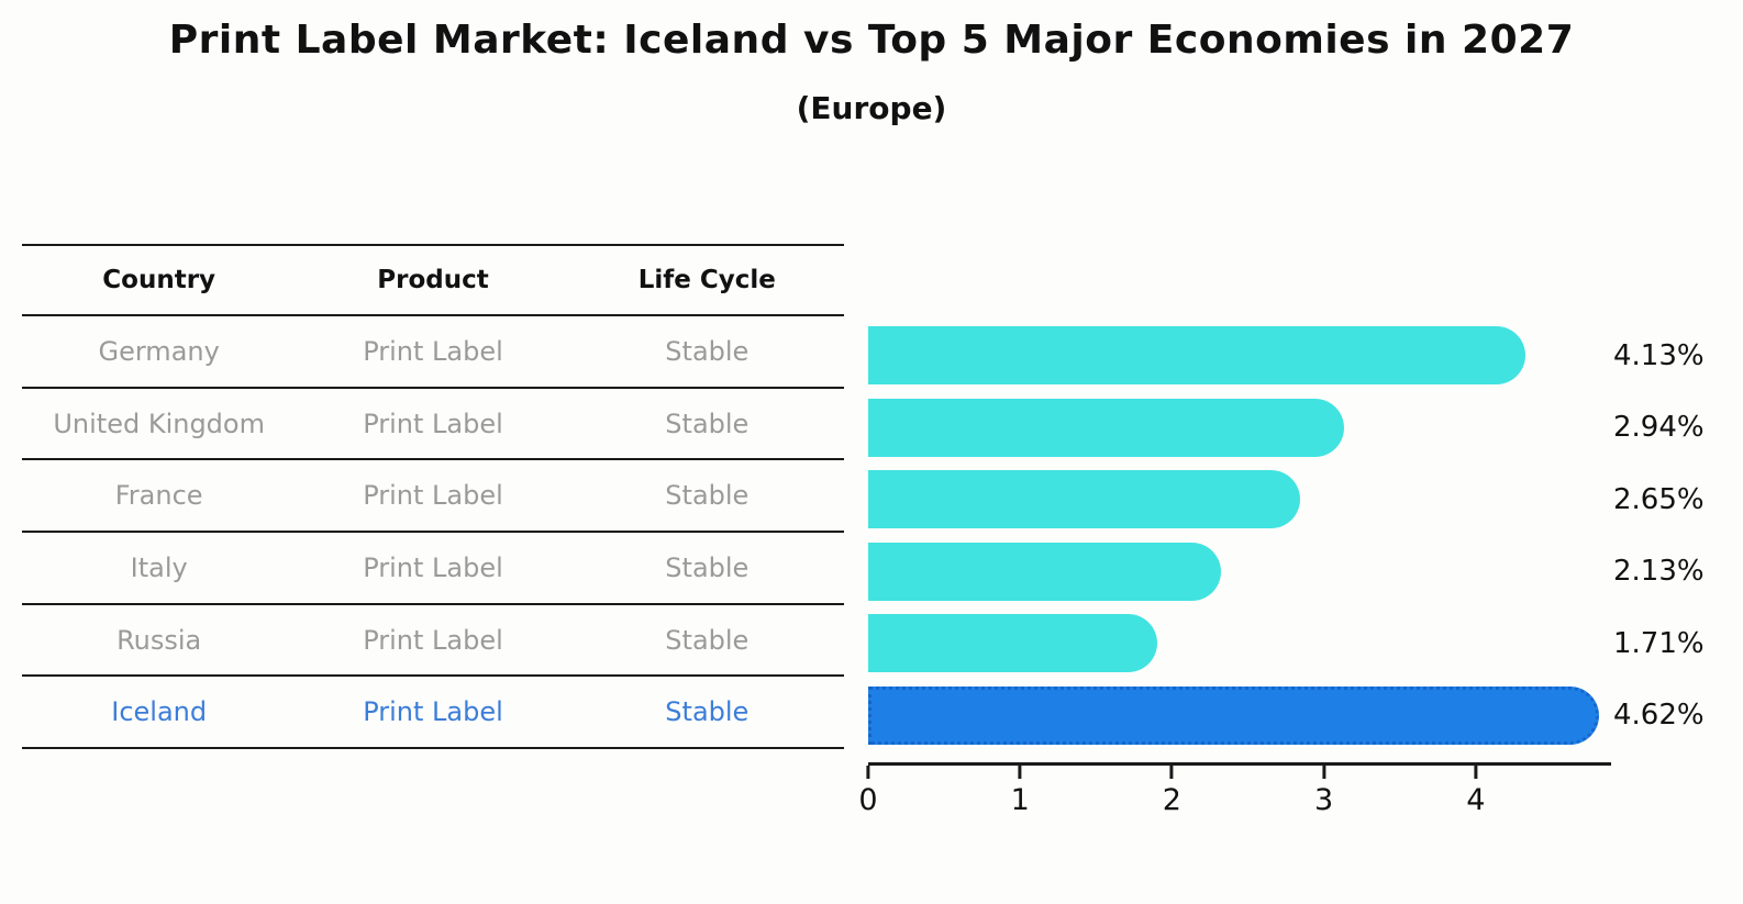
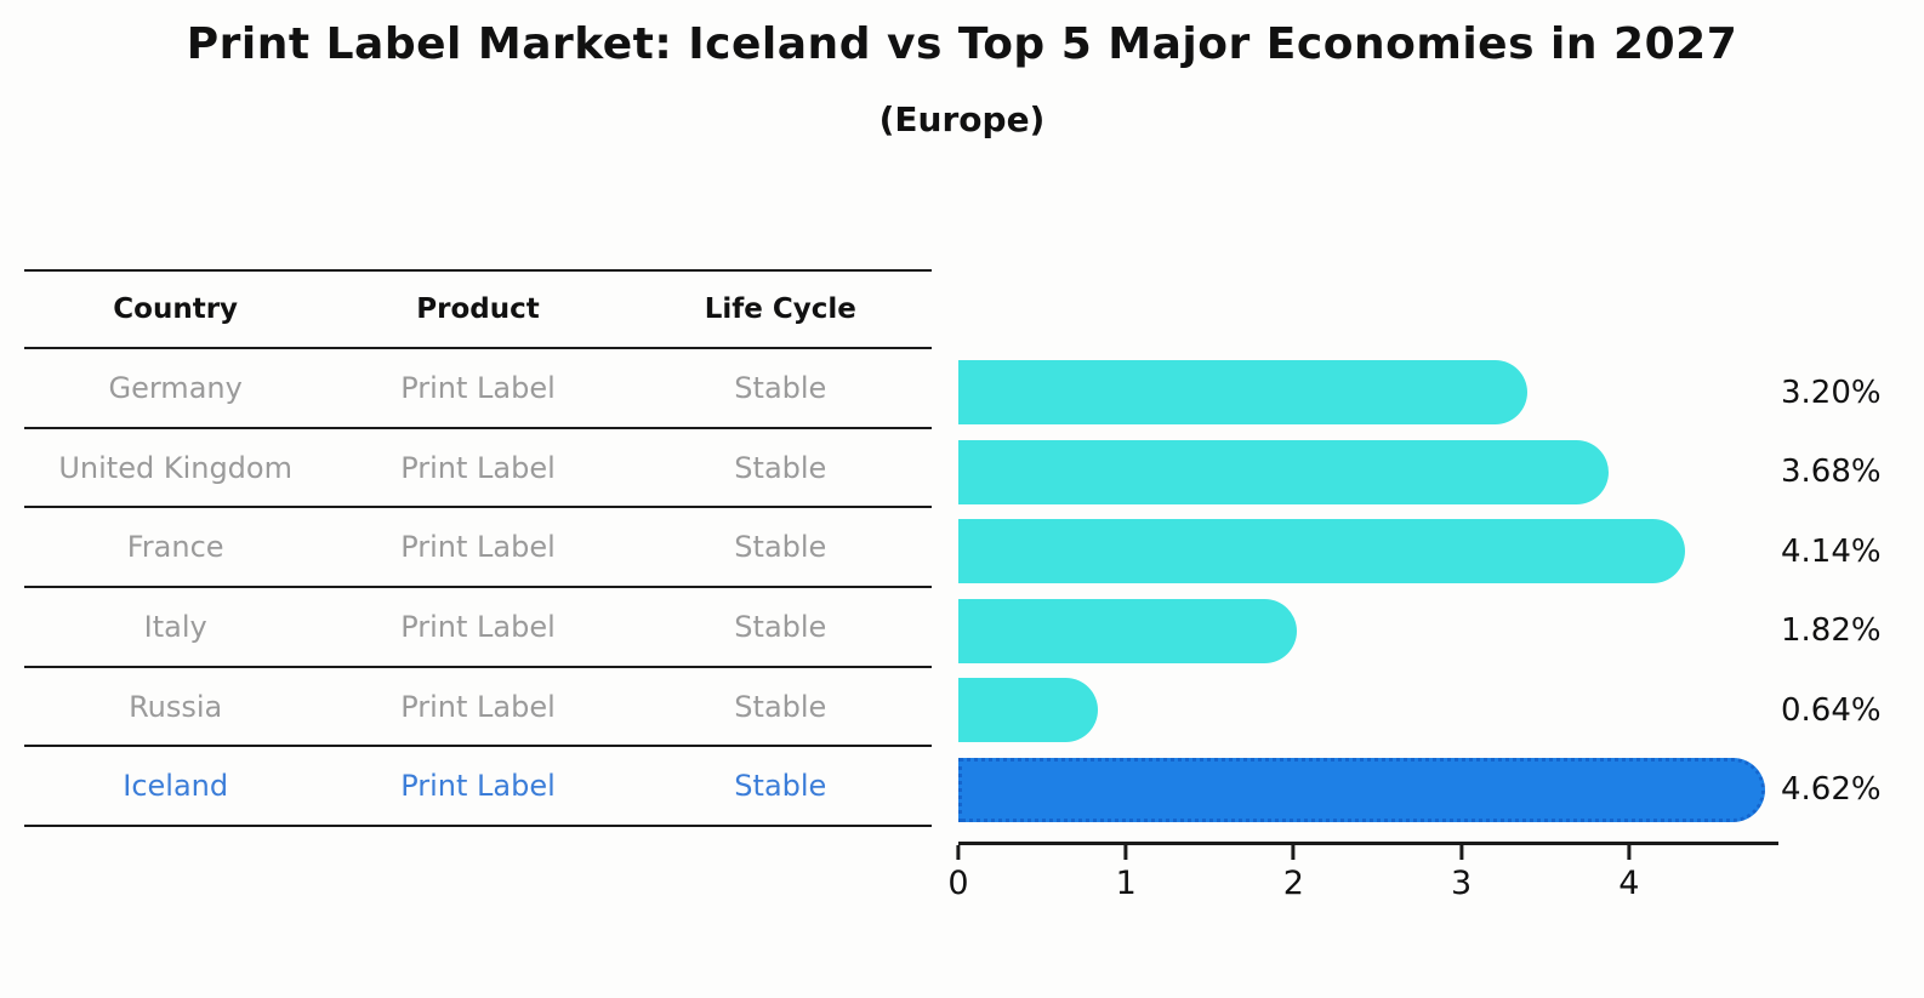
Germany: 4.13% -> 3.20%
United Kingdom: 2.94% -> 3.68%
France: 2.65% -> 4.14%
Italy: 2.13% -> 1.82%
Russia: 1.71% -> 0.64%
